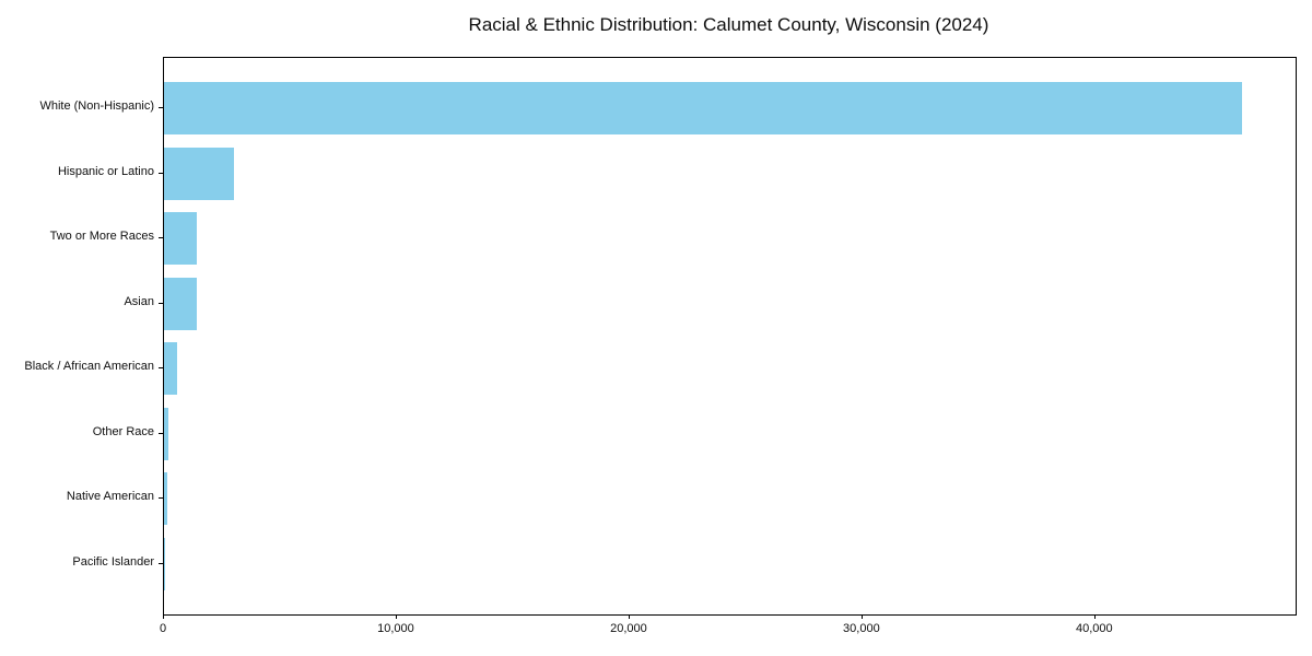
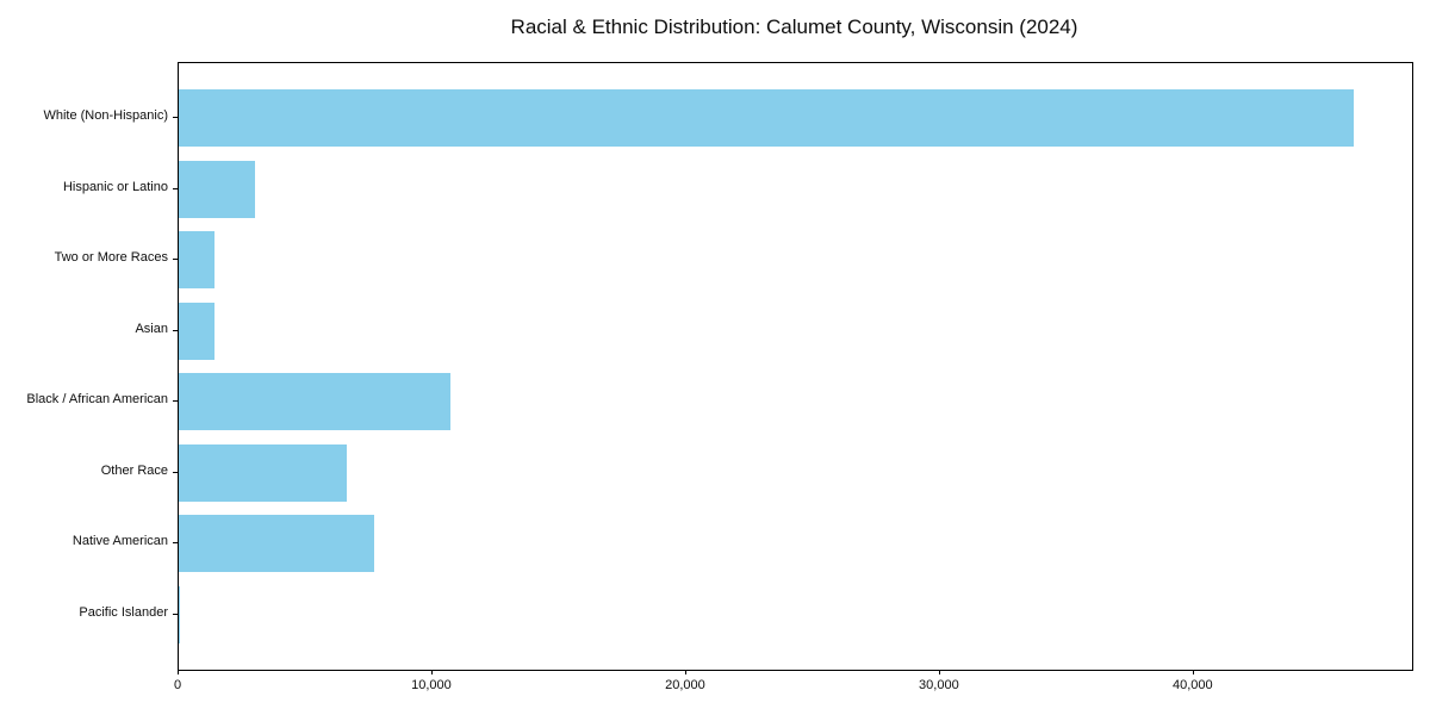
Black / African American: 600 -> 10700
Other Race: 200 -> 6600
Native American: 100 -> 7700
